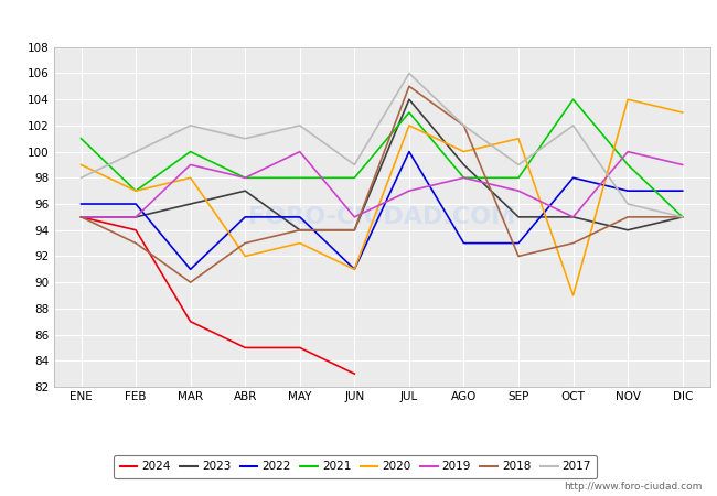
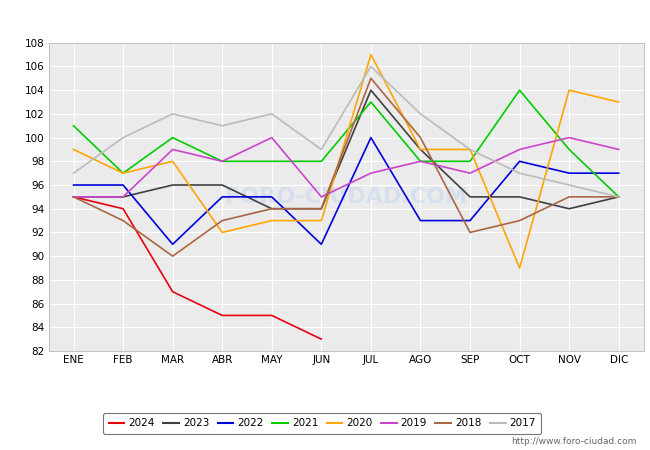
2017/ENE: 98 -> 97
2023/ABR: 97 -> 96
2020/JUN: 91 -> 93
2020/JUL: 102 -> 107
2020/AGO: 100 -> 99
2018/AGO: 102 -> 100
2020/SEP: 101 -> 99
2019/OCT: 95 -> 99
2017/OCT: 102 -> 97
